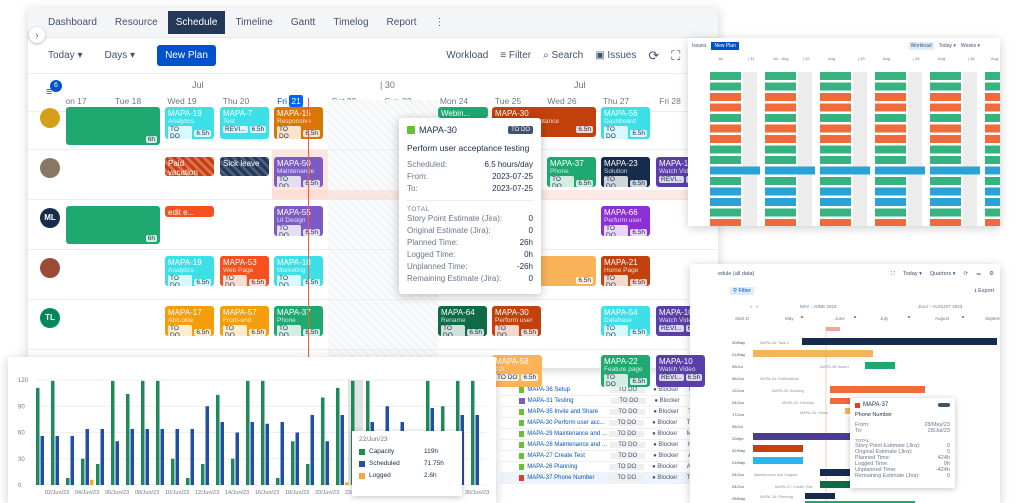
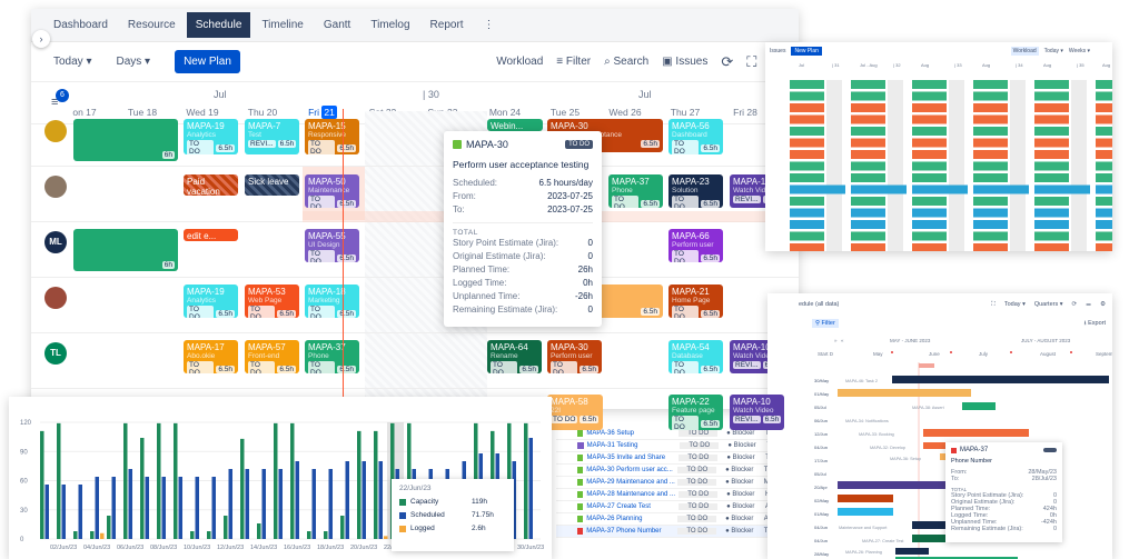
Capacity/04/Jun/23: 30 -> 10
Scheduled/06/Jun/23: 50 -> 70
Capacity/10/Jun/23: 30 -> 10
Scheduled/12/Jun/23: 90 -> 70
Capacity/14/Jun/23: 30 -> 20
Scheduled/14/Jun/23: 60 -> 70
Scheduled/16/Jun/23: 70 -> 80
Capacity/18/Jun/23: 50 -> 10
Scheduled/18/Jun/23: 60 -> 70
Capacity/20/Jun/23: 100 -> 110
Scheduled/20/Jun/23: 50 -> 80
Scheduled/22/Jun/23: 30 -> 70
Capacity/24/Jun/23: 30 -> 10
Scheduled/24/Jun/23: 90 -> 70
Scheduled/26/Jun/23: 50 -> 80
Capacity/28/Jun/23: 90 -> 110
Scheduled/28/Jun/23: 50 -> 90
Scheduled/30/Jun/23: 80 -> 100
